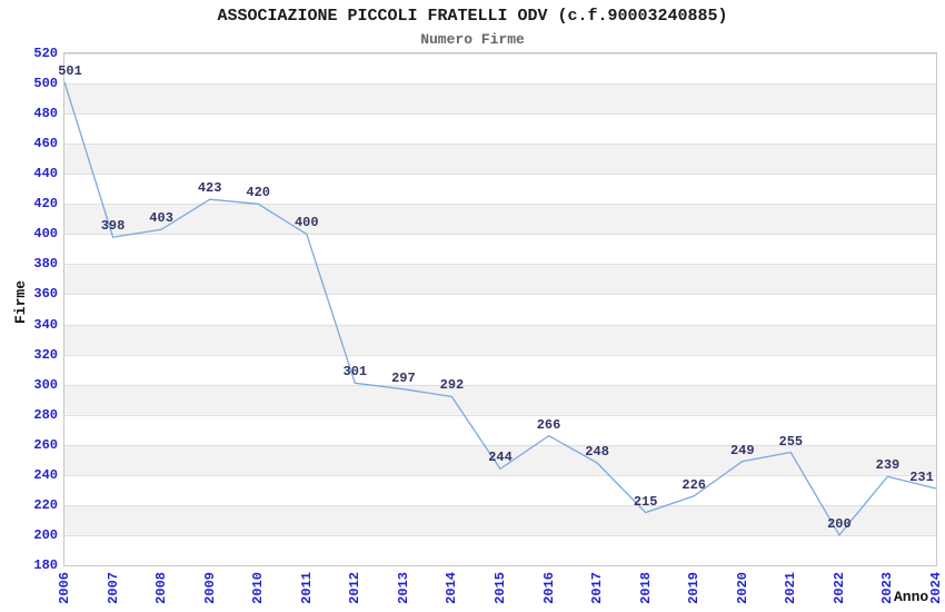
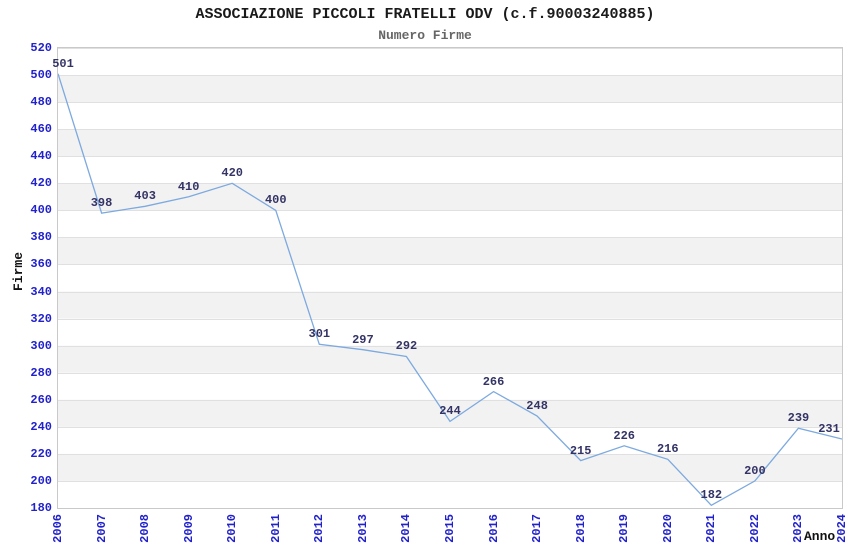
2009: 423 -> 410
2020: 249 -> 216
2021: 255 -> 182
